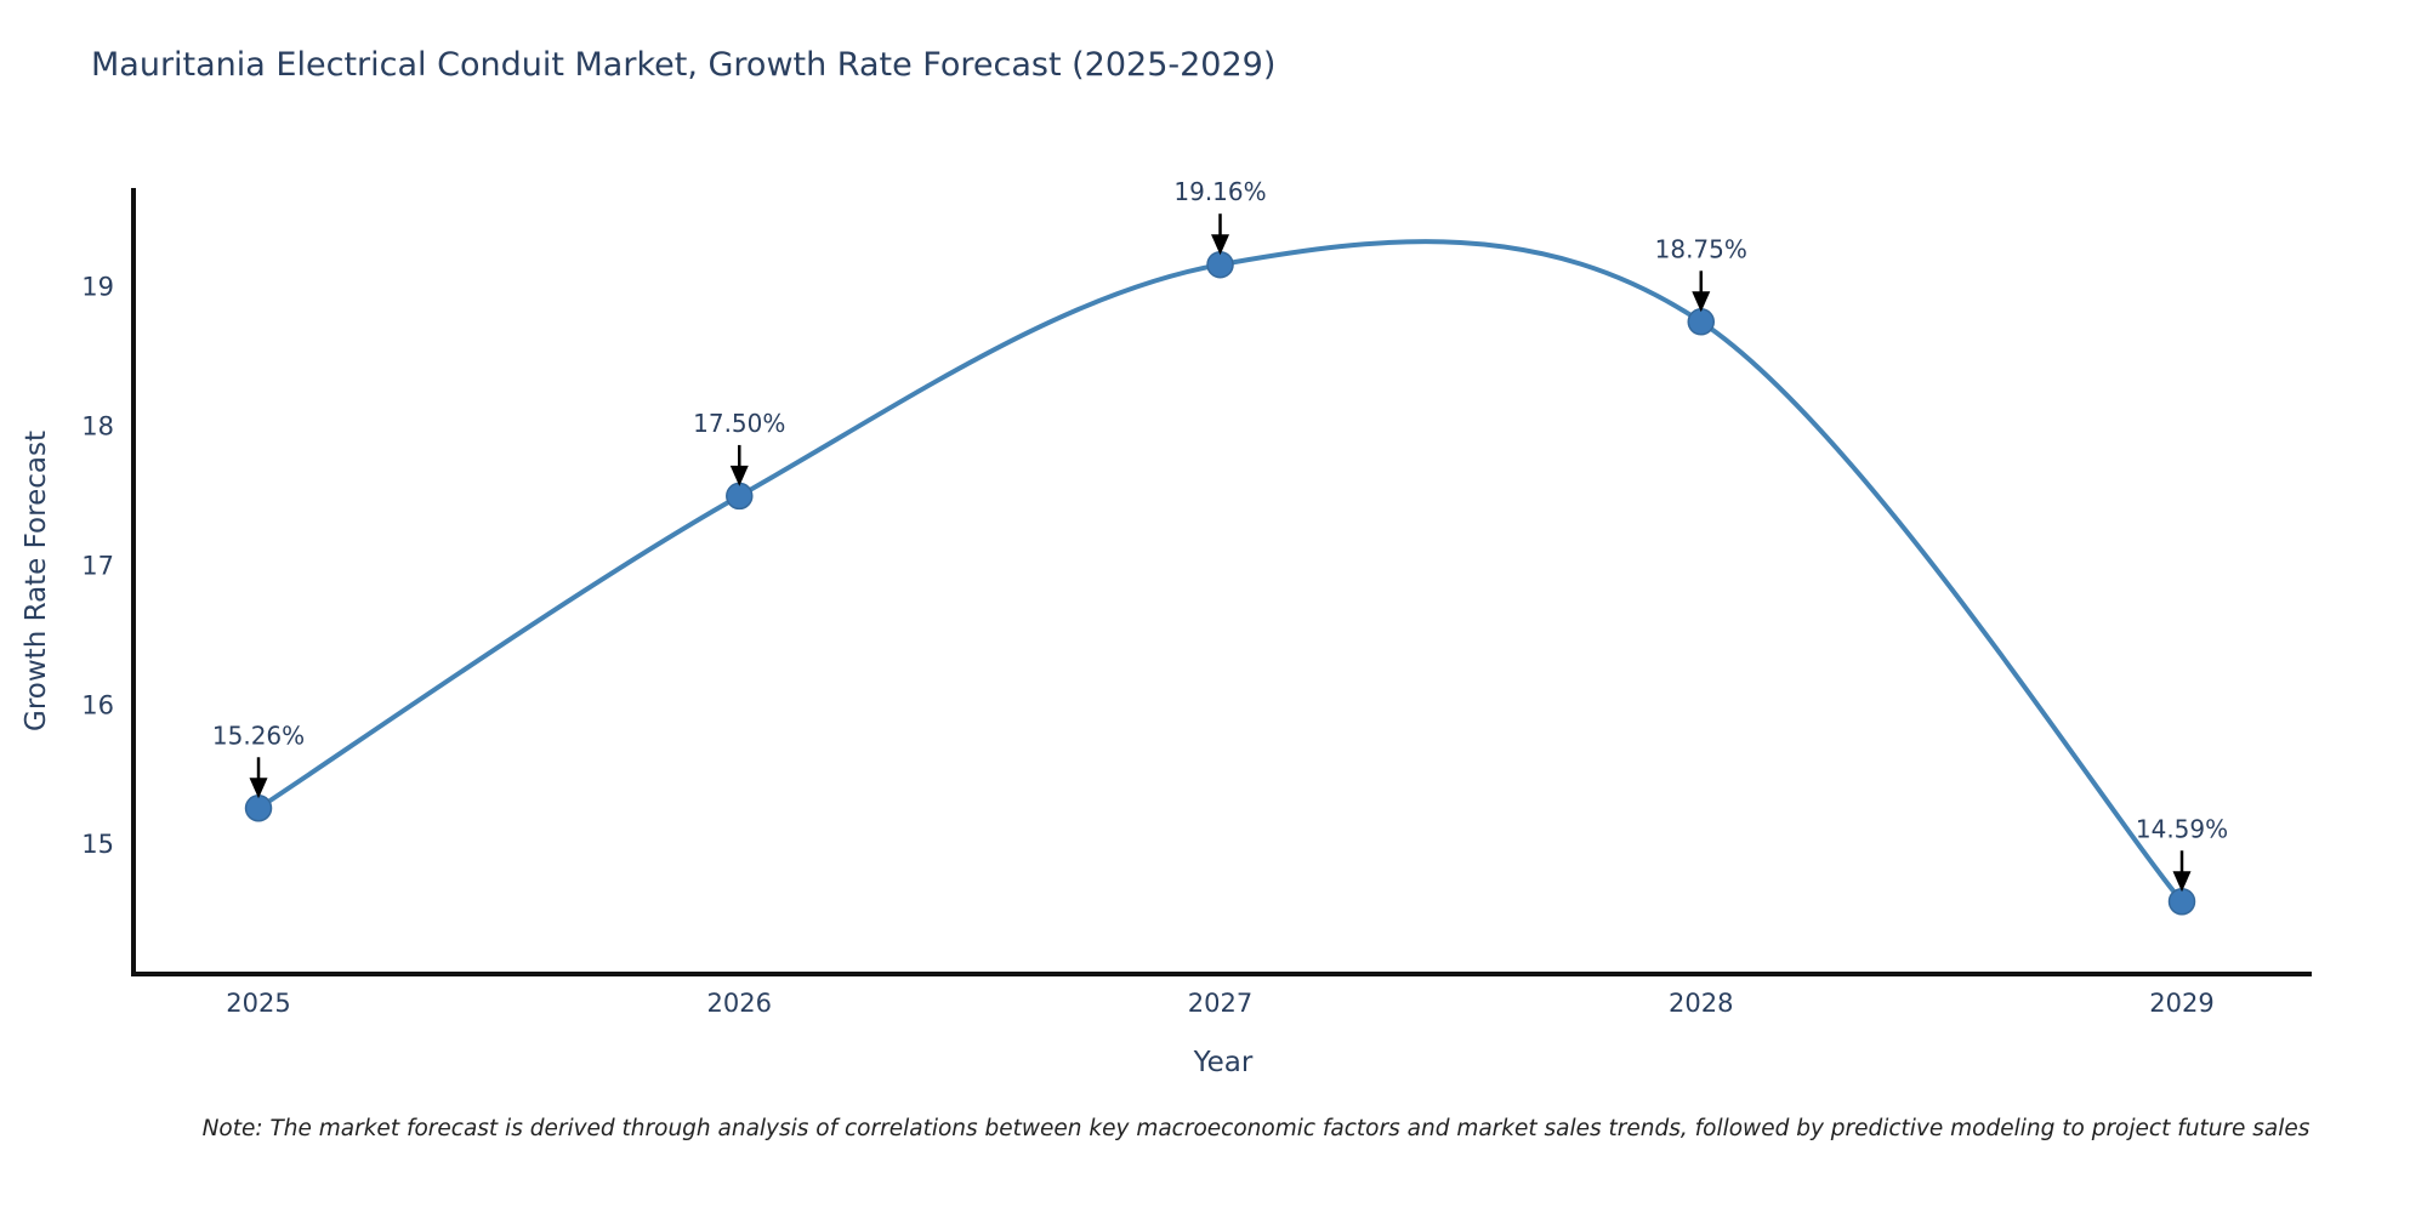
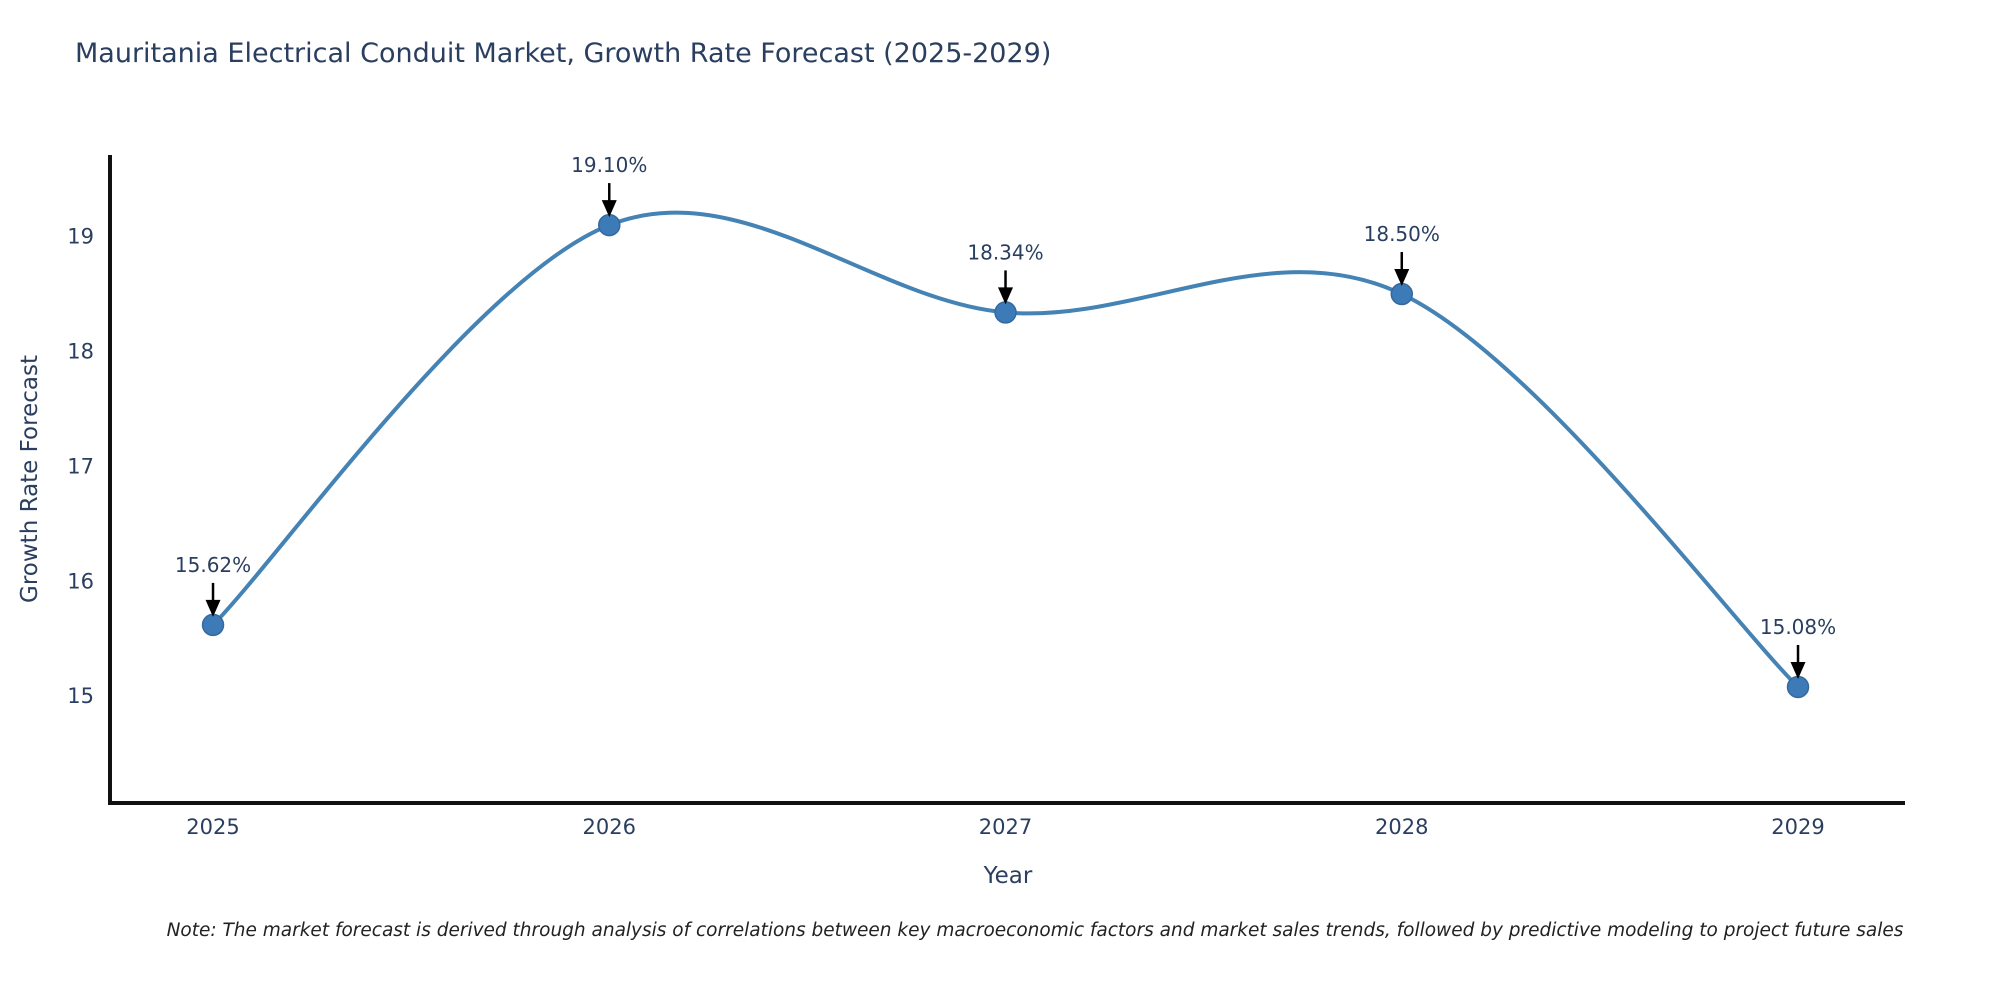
2025: 15.26% -> 15.62%
2026: 17.50% -> 19.10%
2027: 19.16% -> 18.34%
2028: 18.75% -> 18.50%
2029: 14.59% -> 15.08%
